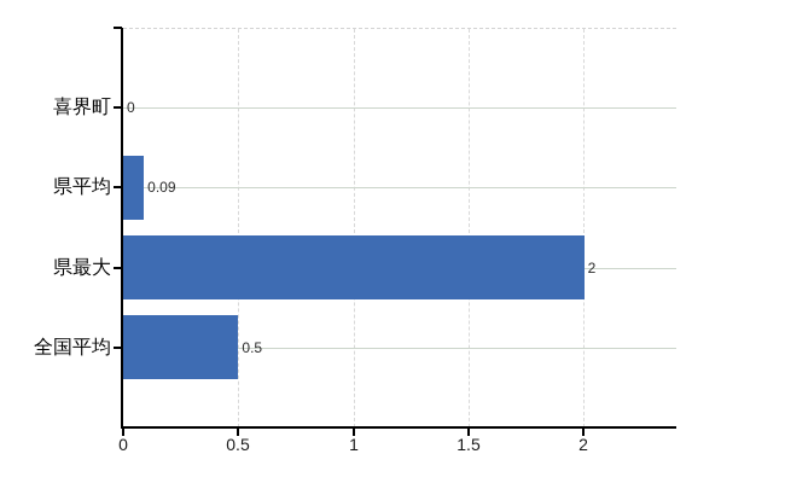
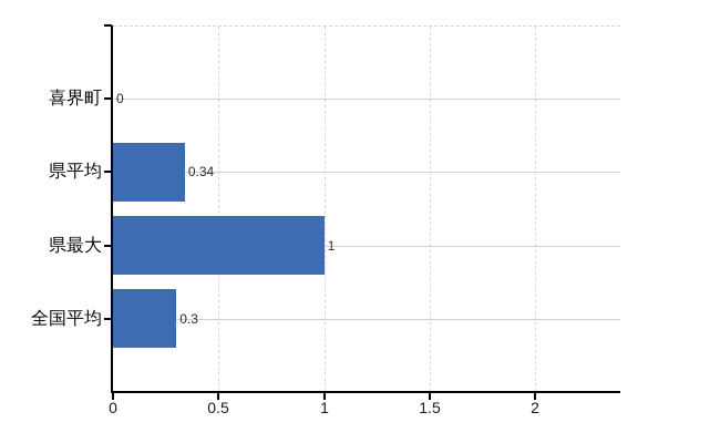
県平均: 0.09 -> 0.34
県最大: 2 -> 1
全国平均: 0.5 -> 0.3
